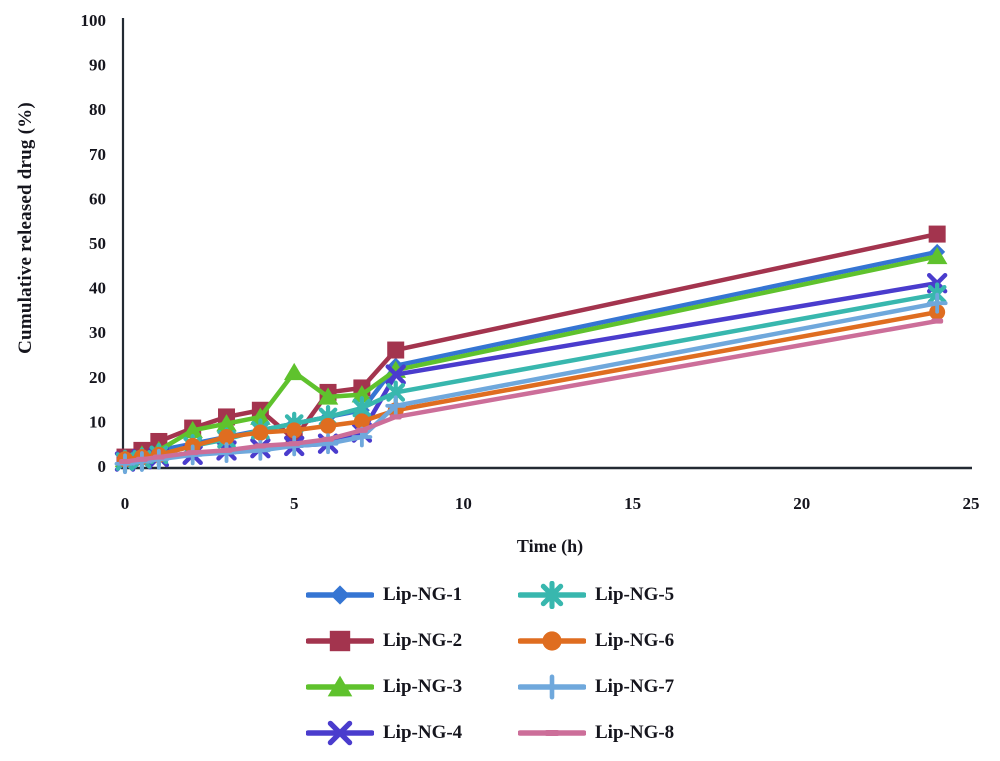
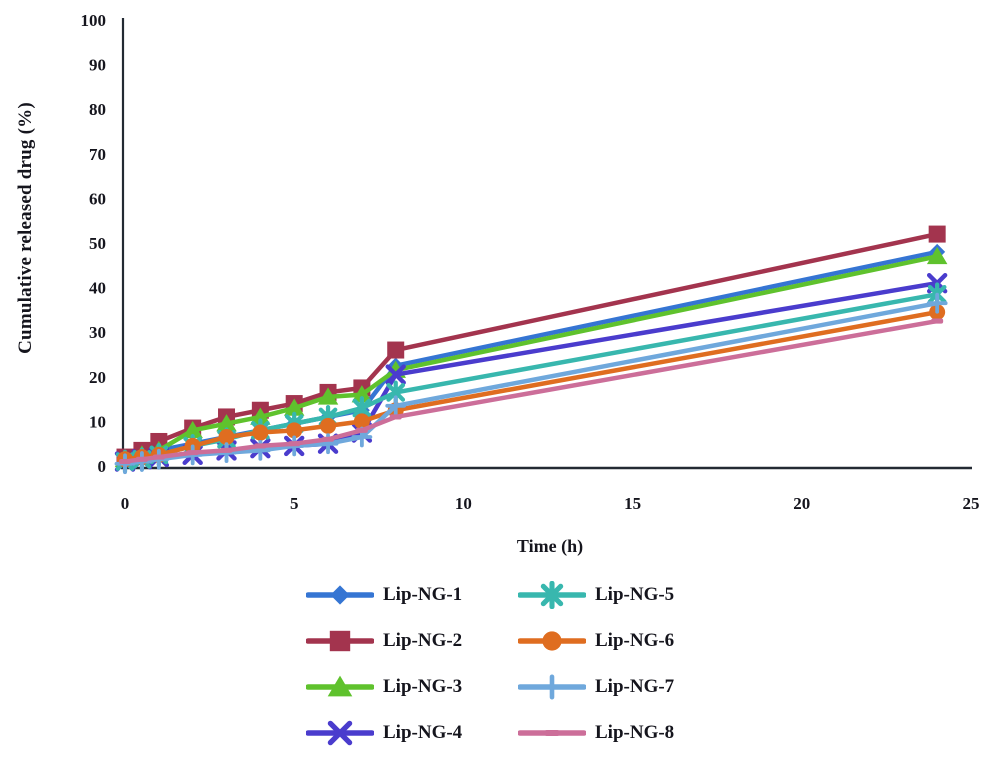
Lip-NG-2/5: 6 -> 14
Lip-NG-3/5: 21 -> 13
